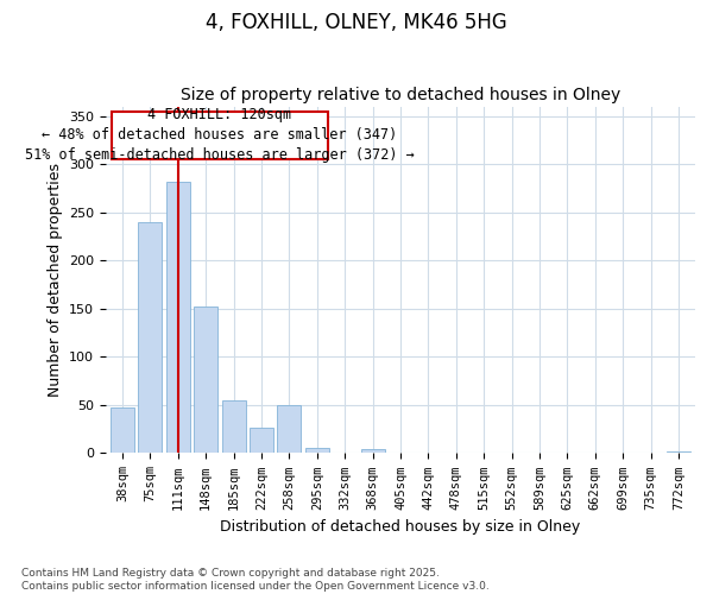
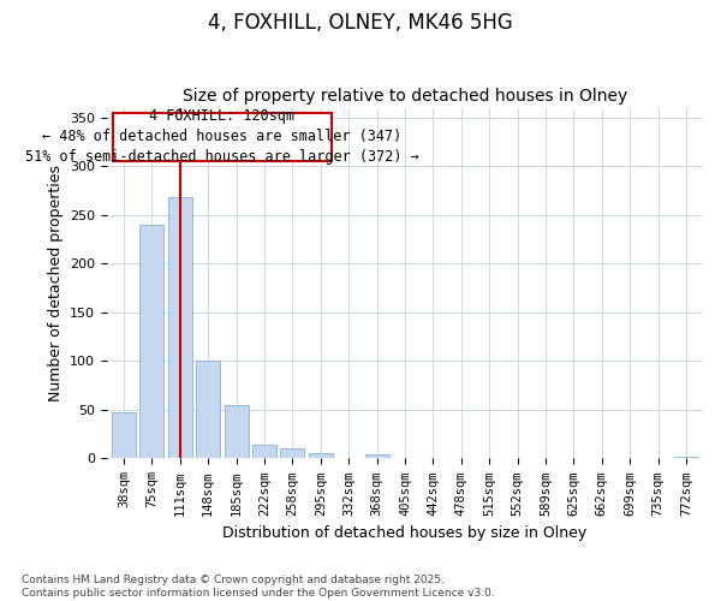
111sqm: 282 -> 268
148sqm: 152 -> 101
222sqm: 26 -> 14
258sqm: 50 -> 10
